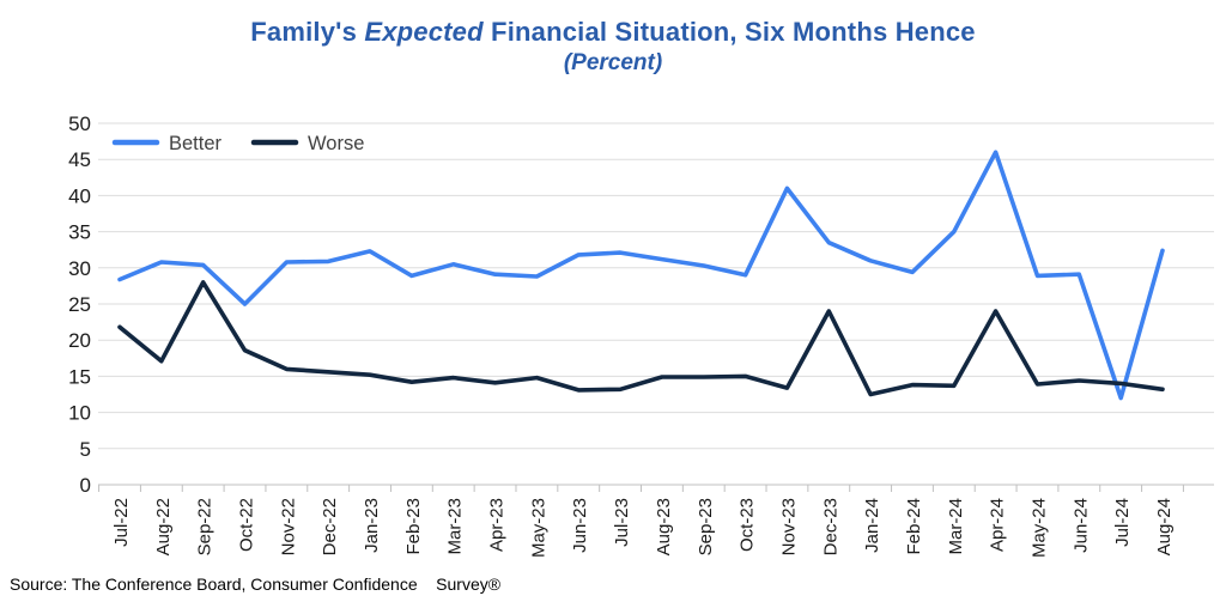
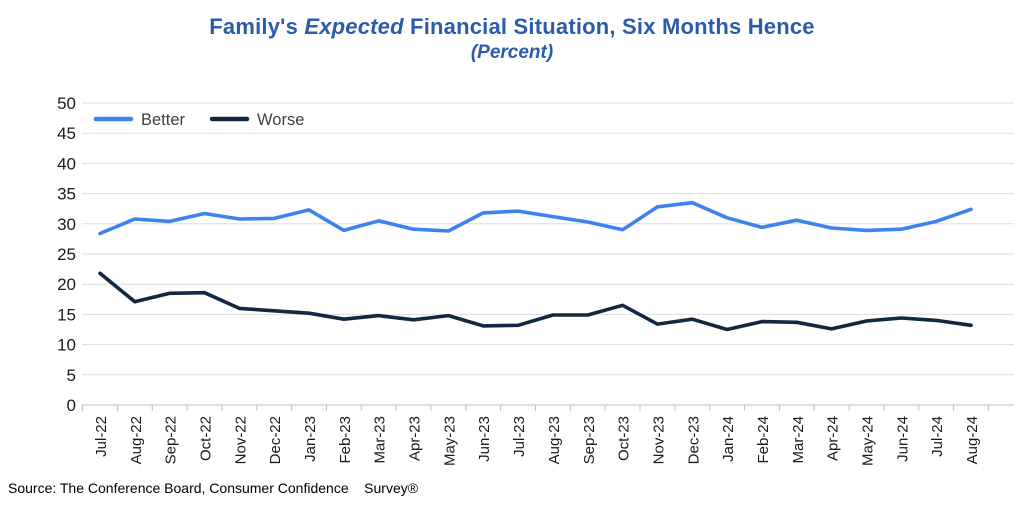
Worse/Sep-22: 28 -> 18
Better/Oct-22: 25 -> 32
Worse/Oct-23: 15 -> 16
Better/Nov-23: 41 -> 33
Worse/Dec-23: 24 -> 14
Better/Mar-24: 35 -> 31
Better/Apr-24: 46 -> 29
Worse/Apr-24: 24 -> 13
Better/Jul-24: 12 -> 30
